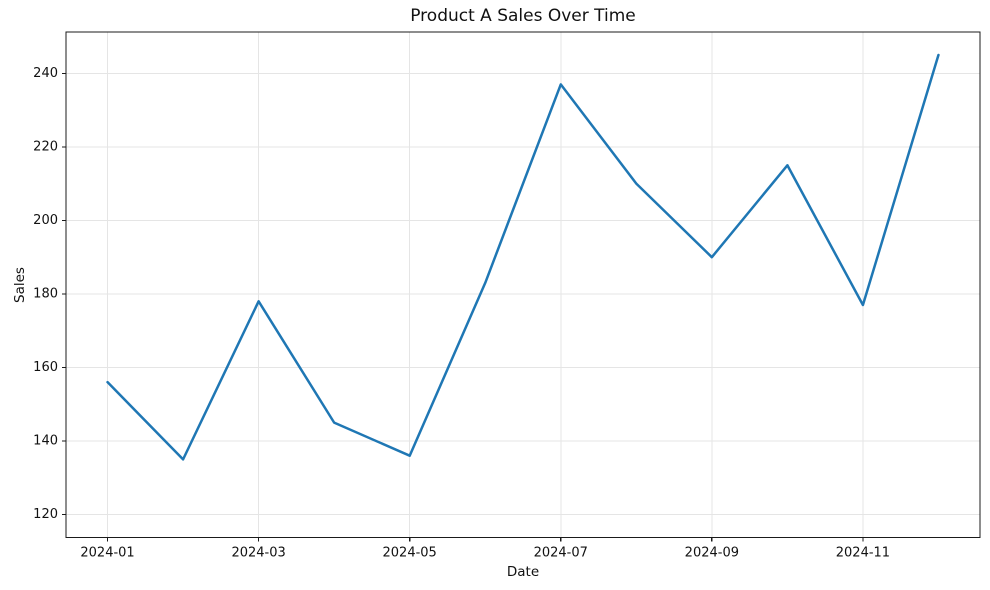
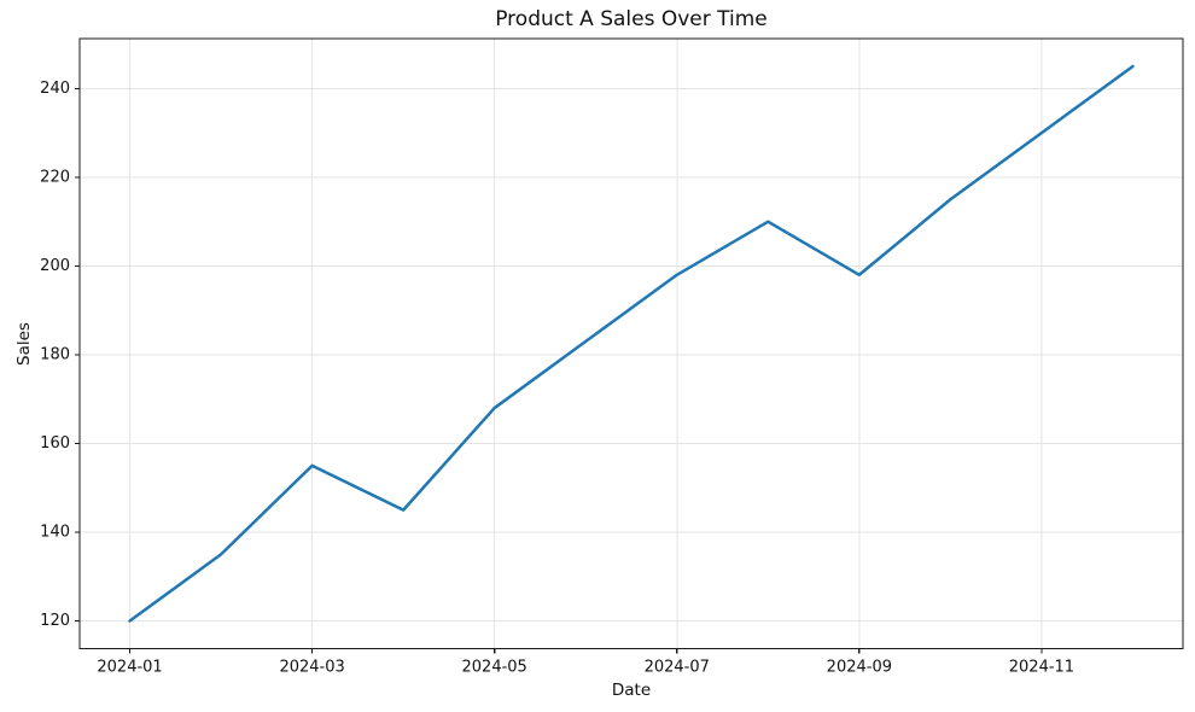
2024-01: 156 -> 120
2024-03: 178 -> 155
2024-05: 136 -> 168
2024-07: 237 -> 198
2024-09: 190 -> 198
2024-11: 177 -> 230
